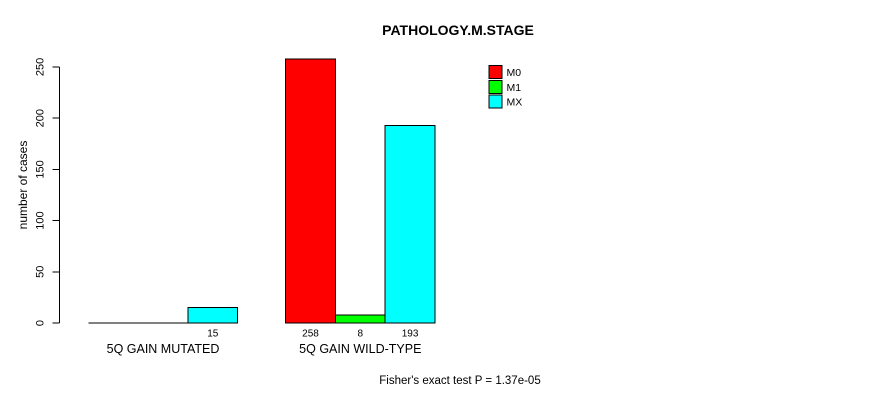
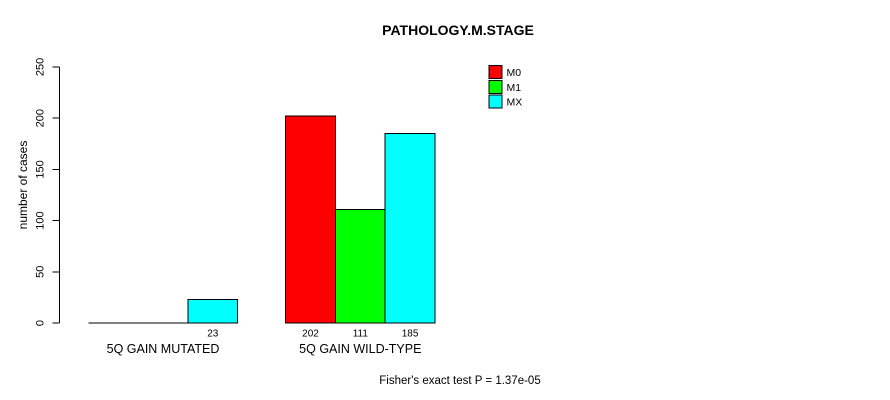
MX/5Q GAIN MUTATED: 15 -> 23
M0/5Q GAIN WILD-TYPE: 258 -> 202
M1/5Q GAIN WILD-TYPE: 8 -> 111
MX/5Q GAIN WILD-TYPE: 193 -> 185
